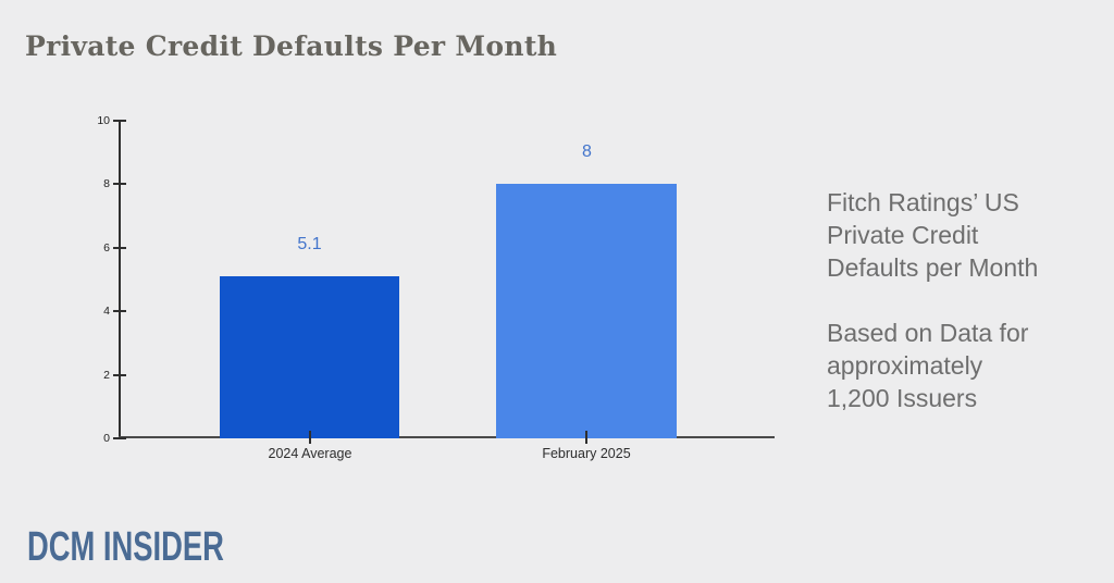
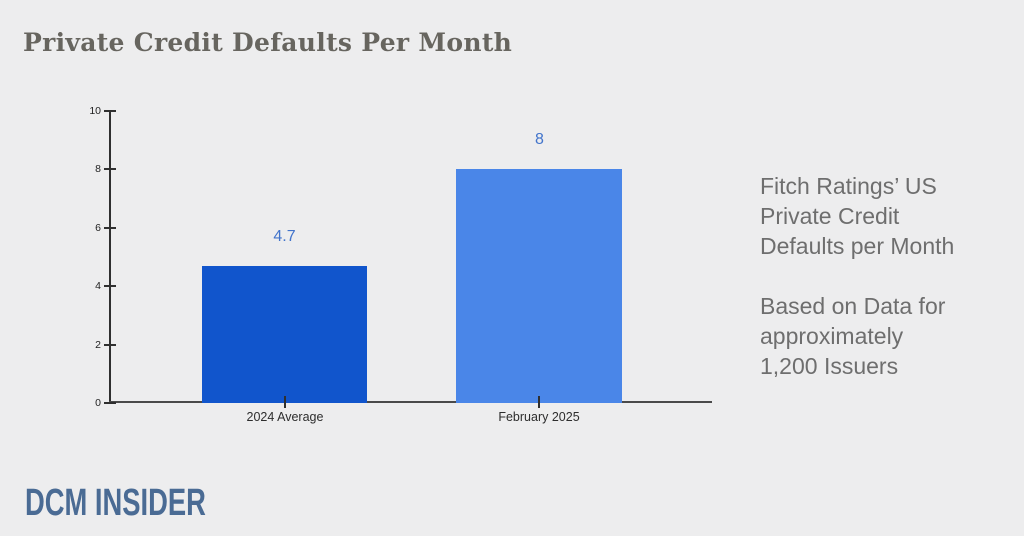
2024 Average: 5.1 -> 4.7
